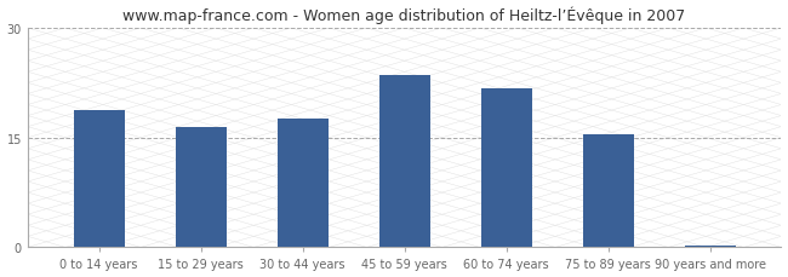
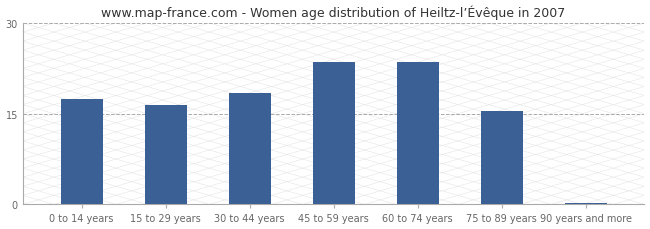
0 to 14 years: 18.8 -> 17.5
30 to 44 years: 17.6 -> 18.5
60 to 74 years: 21.8 -> 23.5
